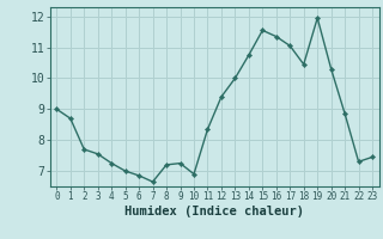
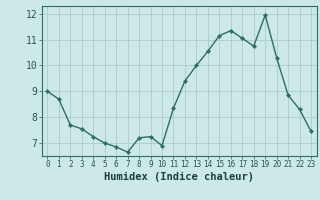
14: 10.75 -> 10.55
15: 11.55 -> 11.15
18: 10.45 -> 10.75
22: 7.30 -> 8.30
